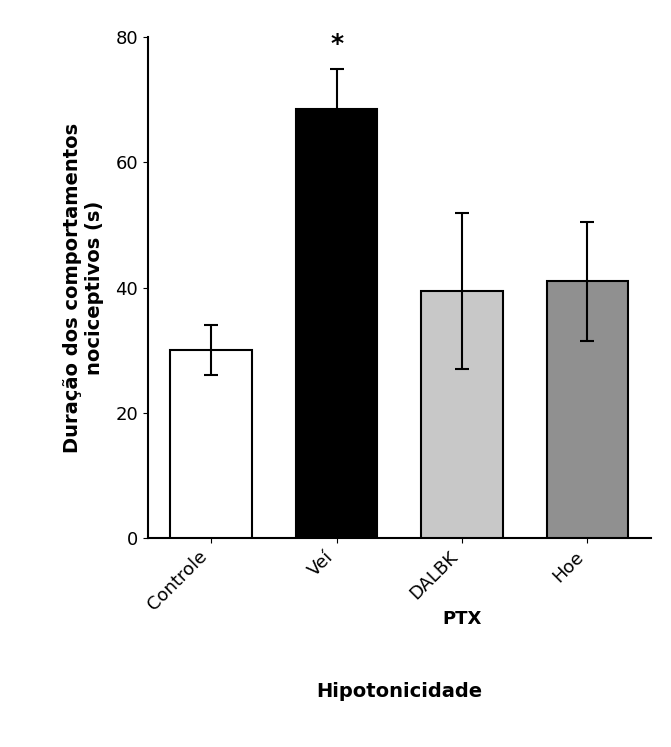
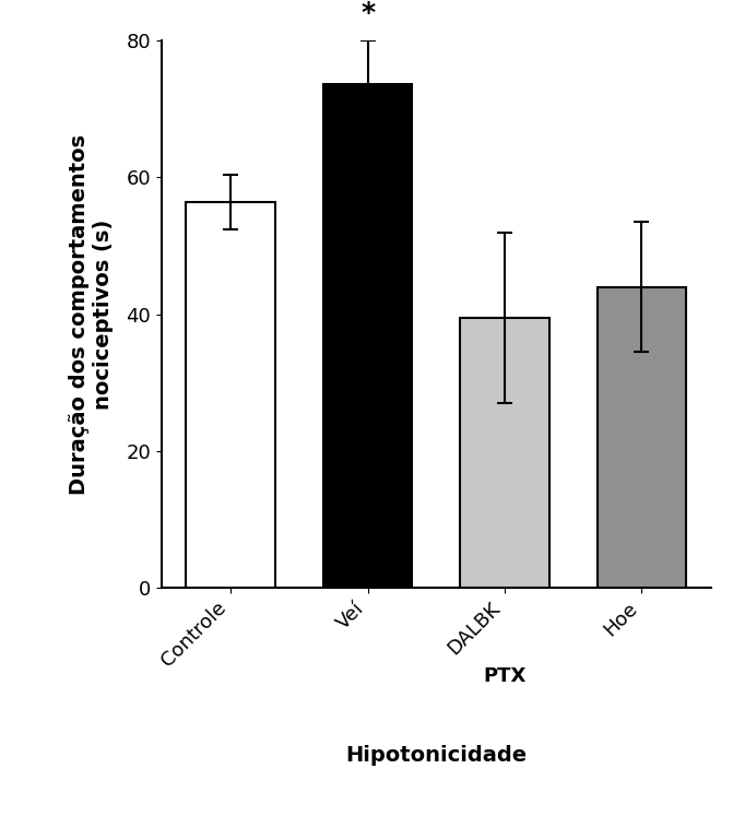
Controle: 30.0 -> 56.4
Veí: 68.5 -> 73.6
Hoe: 41.0 -> 44.0
